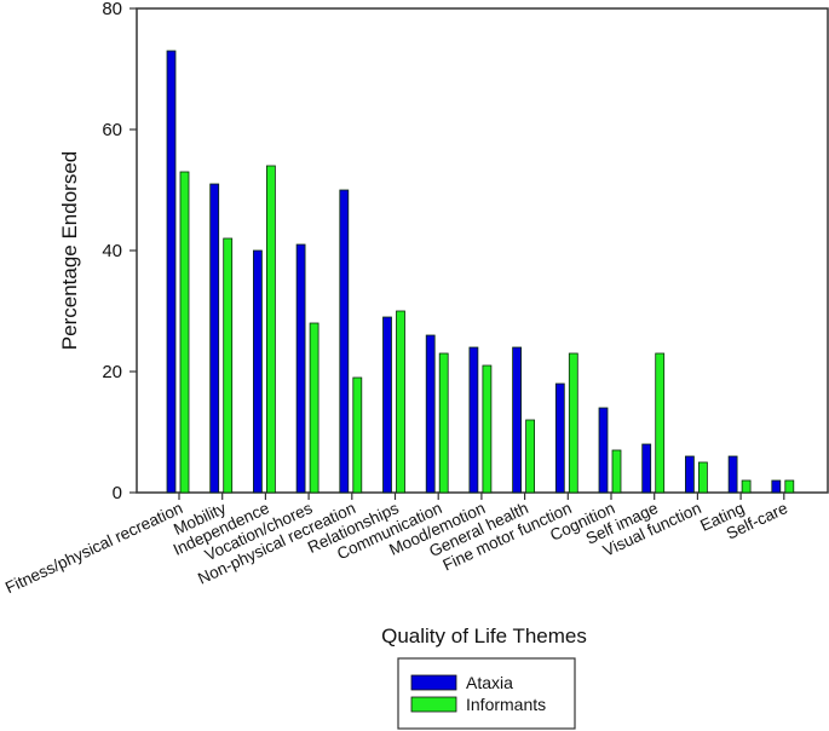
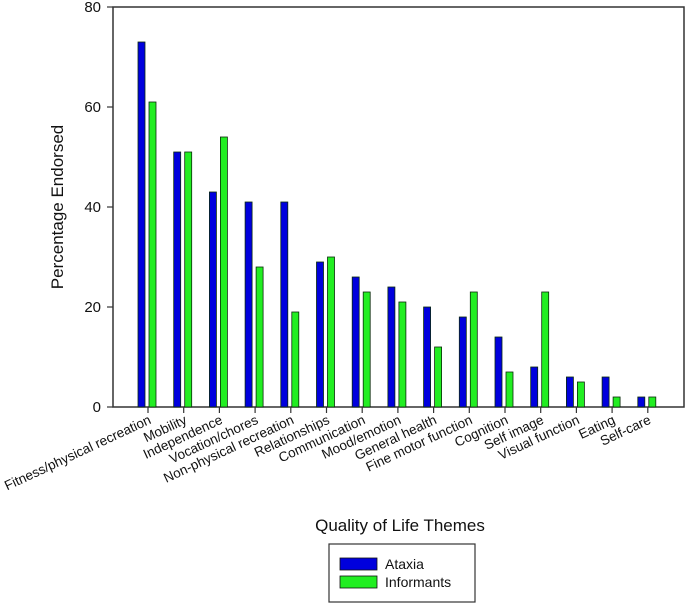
Informants/Fitness/physical recreation: 53 -> 61
Informants/Mobility: 42 -> 51
Ataxia/Independence: 40 -> 43
Ataxia/Non-physical recreation: 50 -> 41
Ataxia/General health: 24 -> 20
